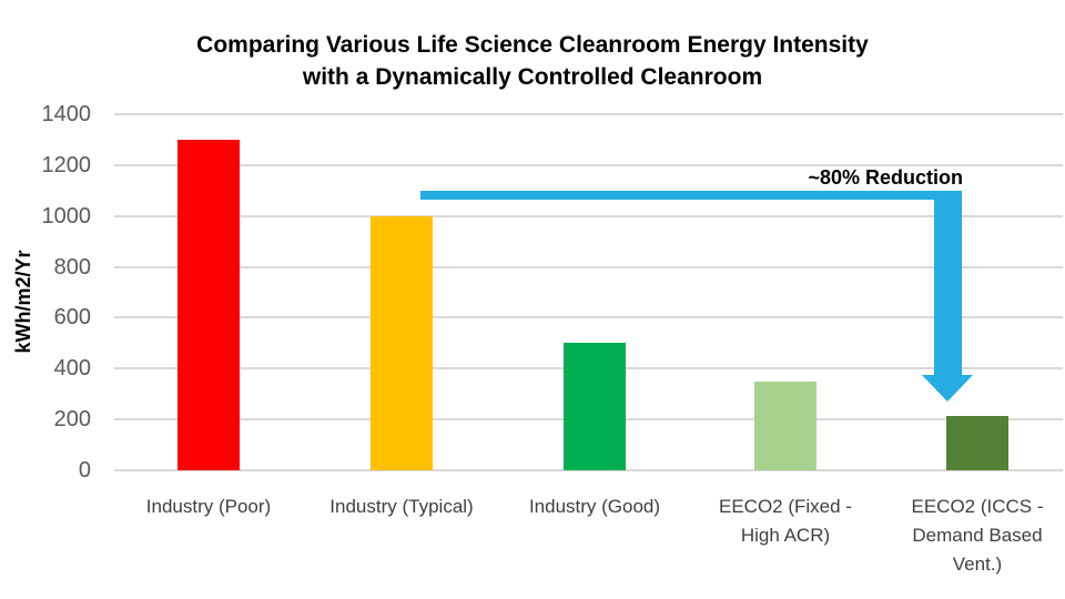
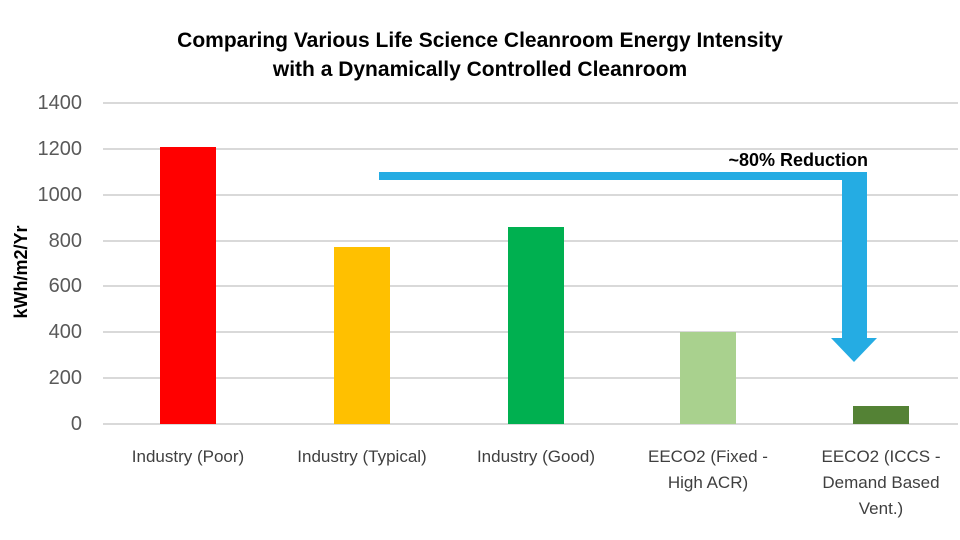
Industry (Poor): 1300 -> 1210
Industry (Typical): 1000 -> 770
Industry (Good): 500 -> 860
EECO2 (Fixed - High ACR): 350 -> 400
EECO2 (ICCS - Demand Based Vent.): 220 -> 80
